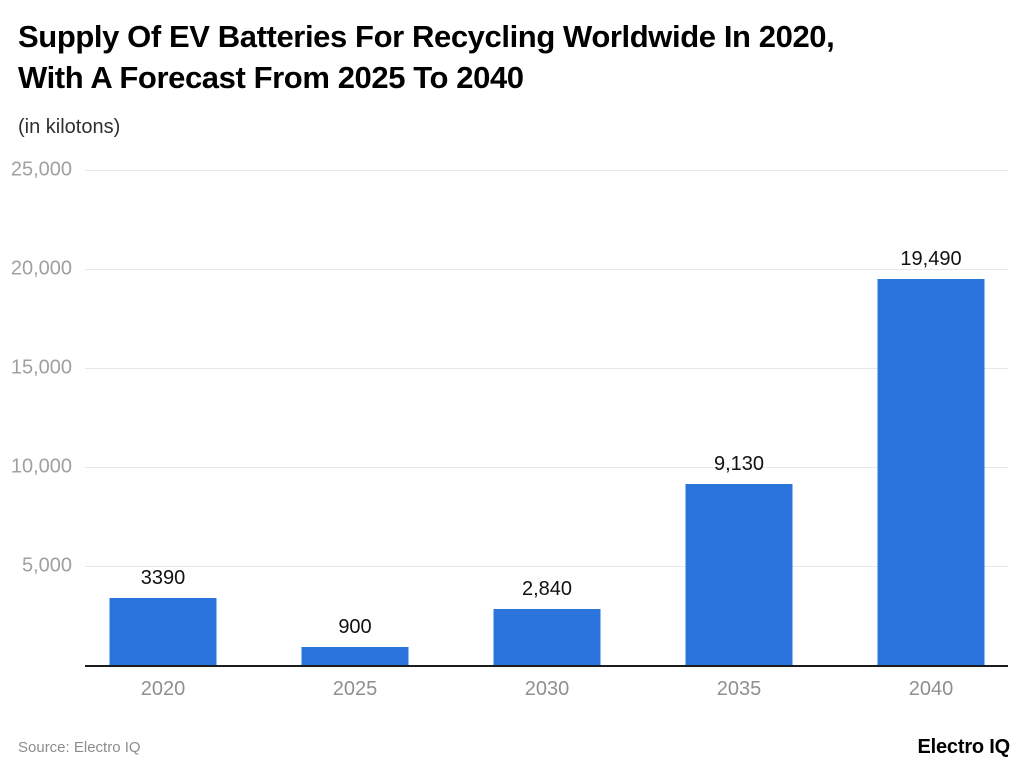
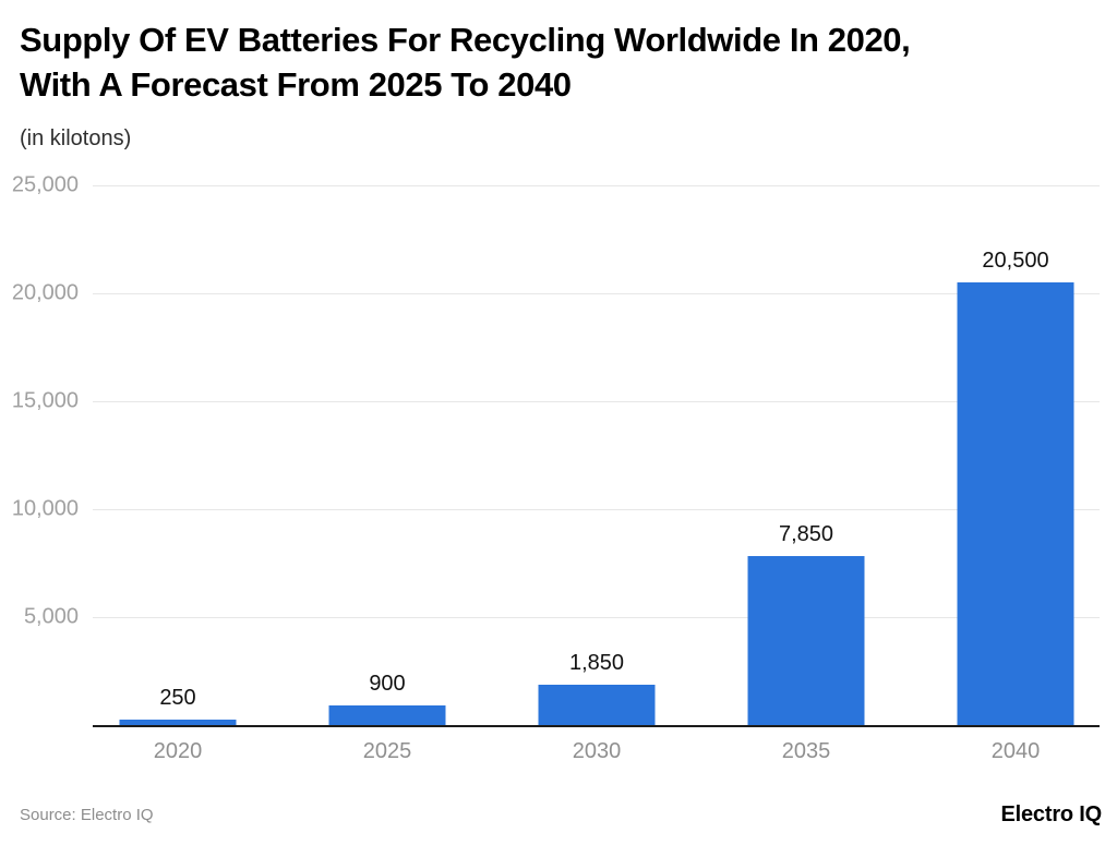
2020: 3390 -> 250
2030: 2,840 -> 1,850
2035: 9,130 -> 7,850
2040: 19,490 -> 20,500
